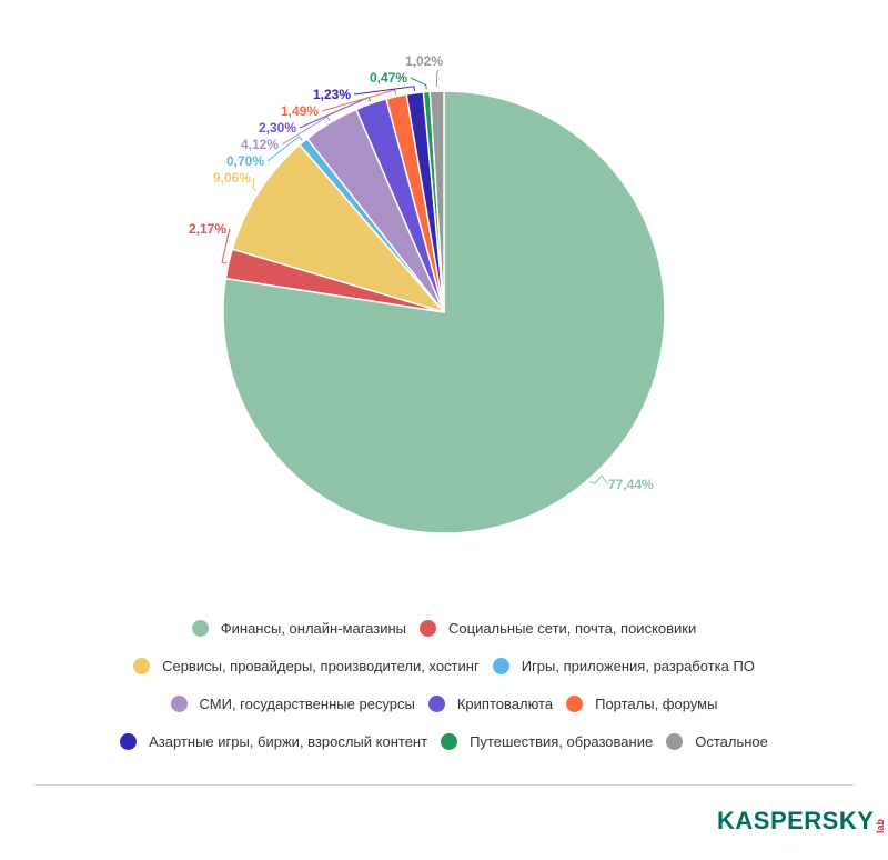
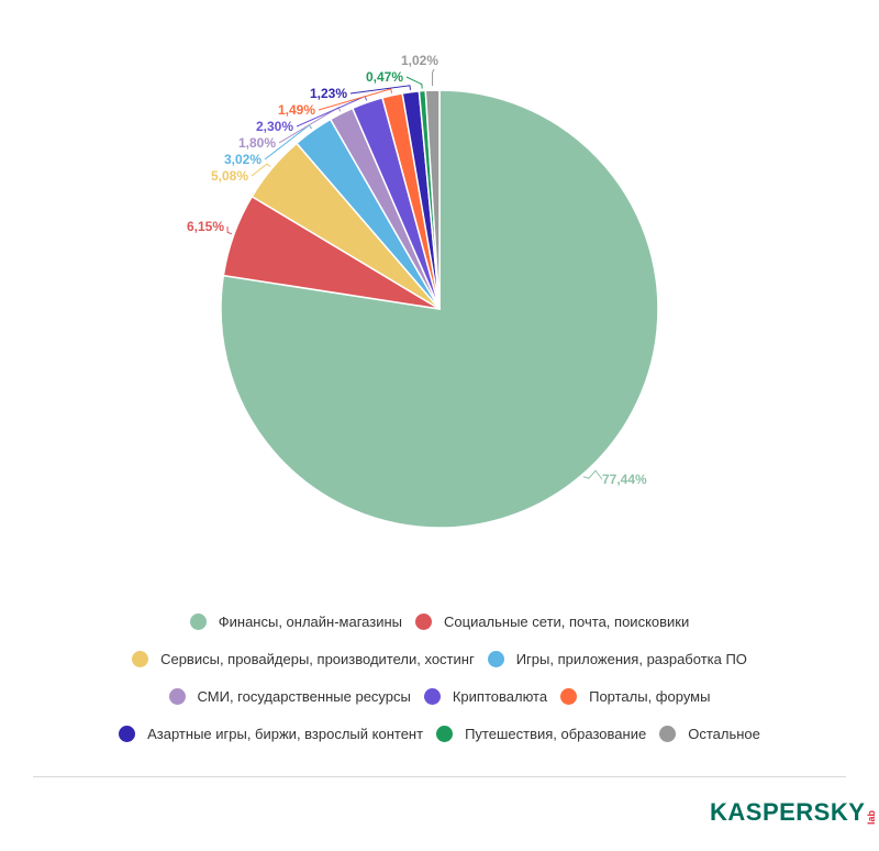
Социальные сети, почта, поисковики: 2,17% -> 6,15%
Сервисы, провайдеры, производители, хостинг: 9,06% -> 5,08%
Игры, приложения, разработка ПО: 0,70% -> 3,02%
СМИ, государственные ресурсы: 4,12% -> 1,80%
